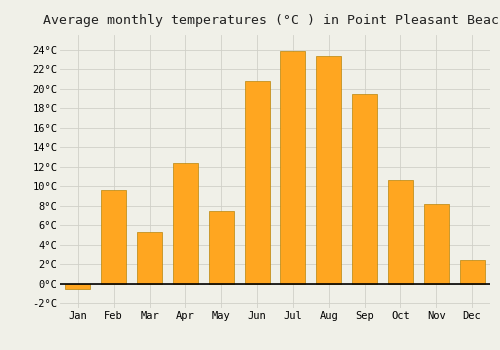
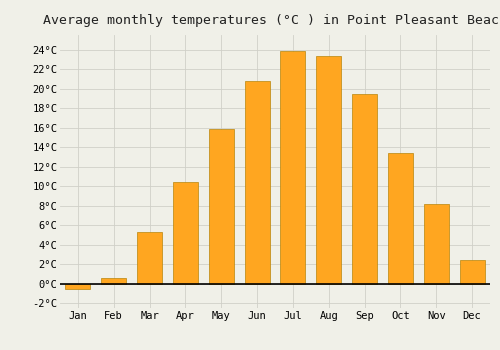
Feb: 9.6°C -> 0.6°C
Apr: 12.4°C -> 10.4°C
May: 7.4°C -> 15.9°C
Oct: 10.6°C -> 13.4°C
